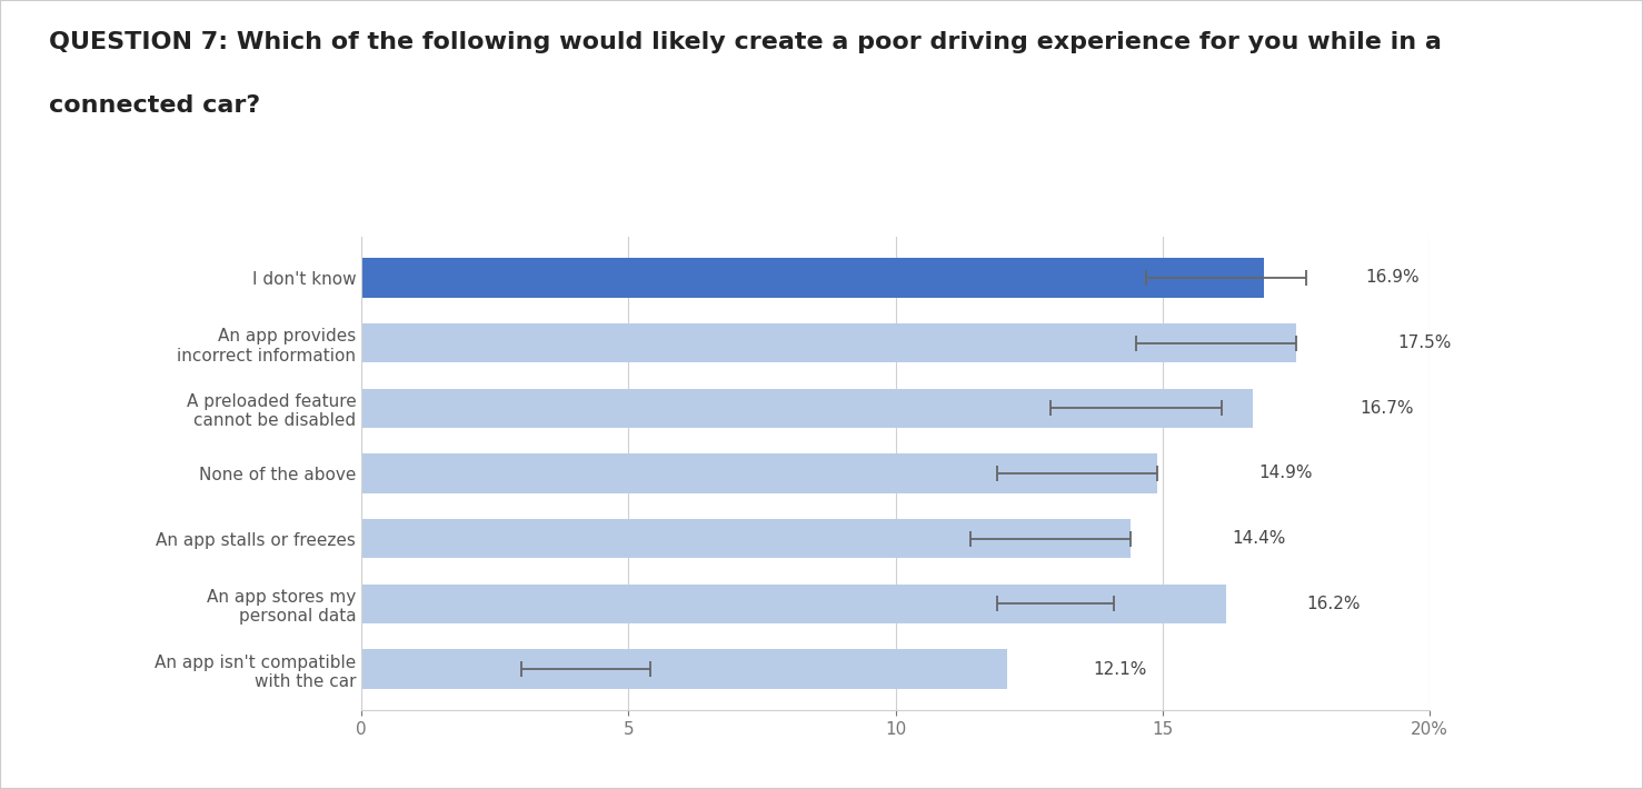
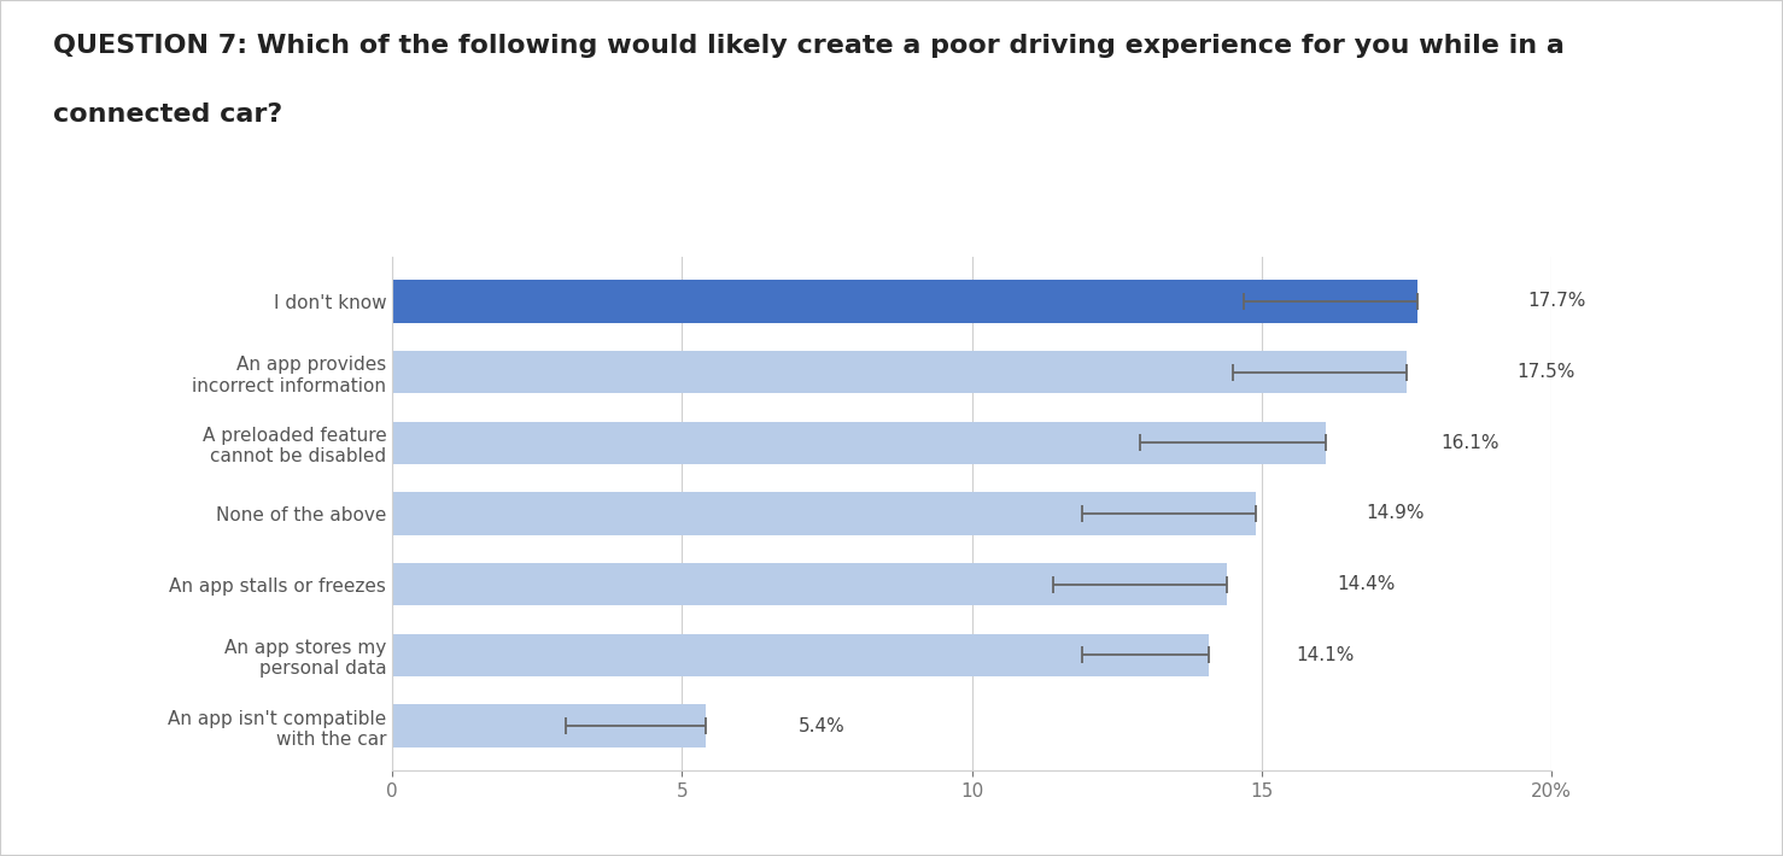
I don't know: 16.9% -> 17.7%
A preloaded feature cannot be disabled: 16.7% -> 16.1%
An app stores my personal data: 16.2% -> 14.1%
An app isn't compatible with the car: 12.1% -> 5.4%
